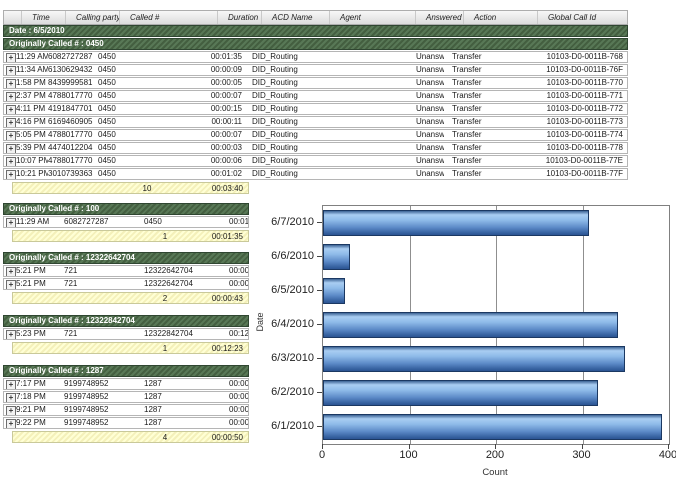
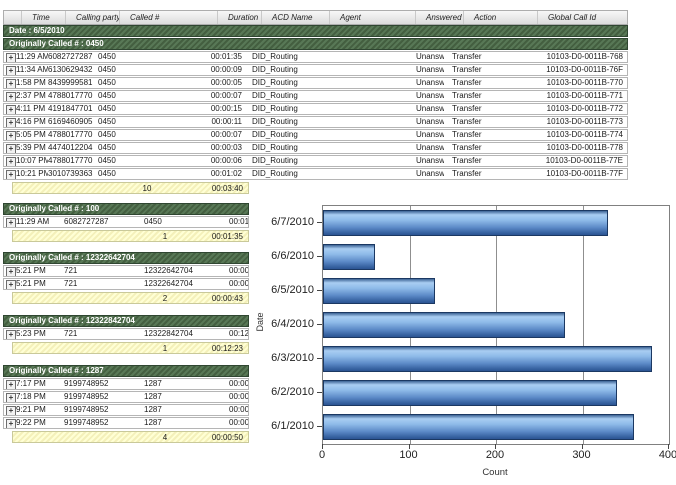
6/7/2010: 310 -> 330
6/6/2010: 30 -> 60
6/5/2010: 30 -> 130
6/4/2010: 340 -> 280
6/3/2010: 350 -> 380
6/2/2010: 320 -> 340
6/1/2010: 390 -> 360
